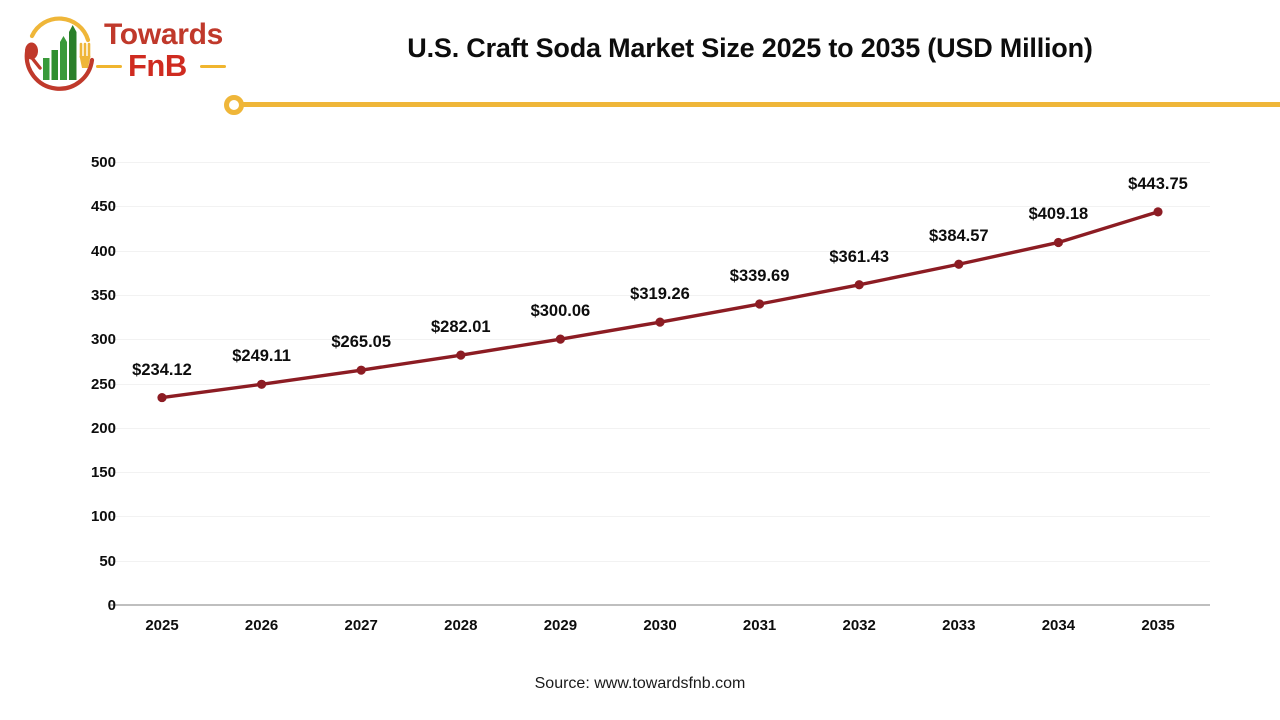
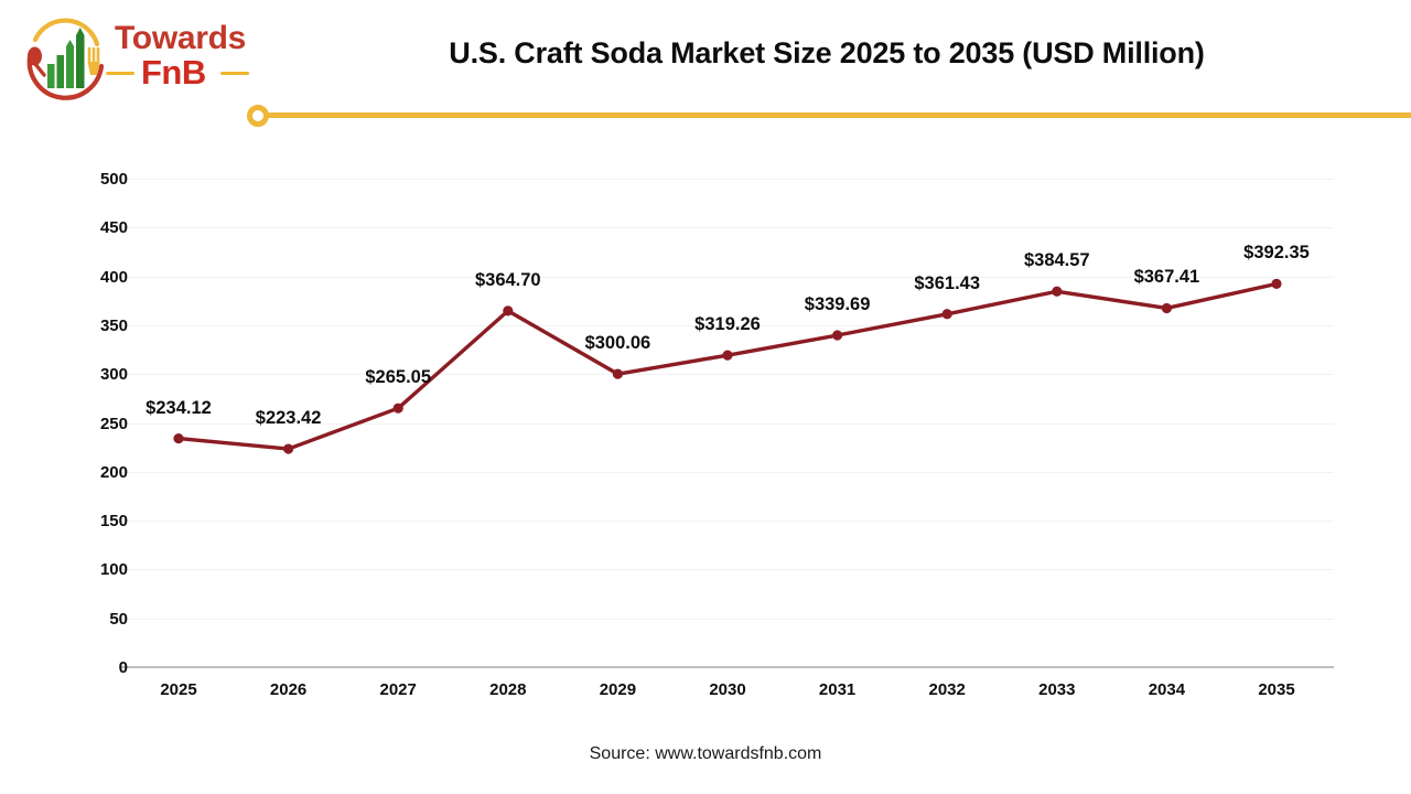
2026: $249.11 -> $223.42
2028: $282.01 -> $364.70
2034: $409.18 -> $367.41
2035: $443.75 -> $392.35
